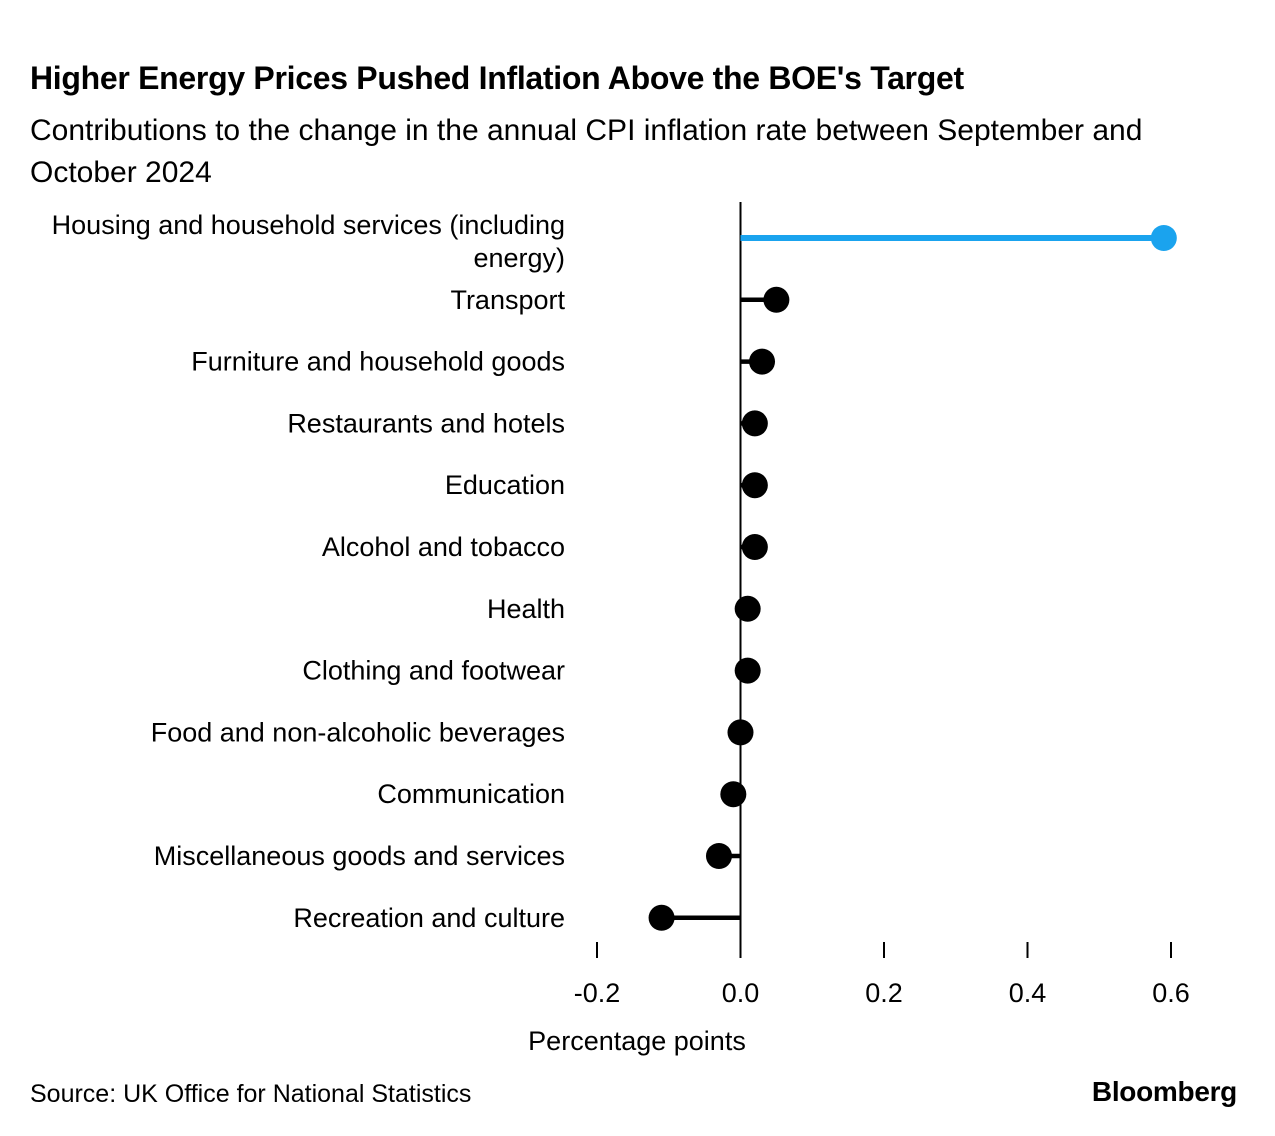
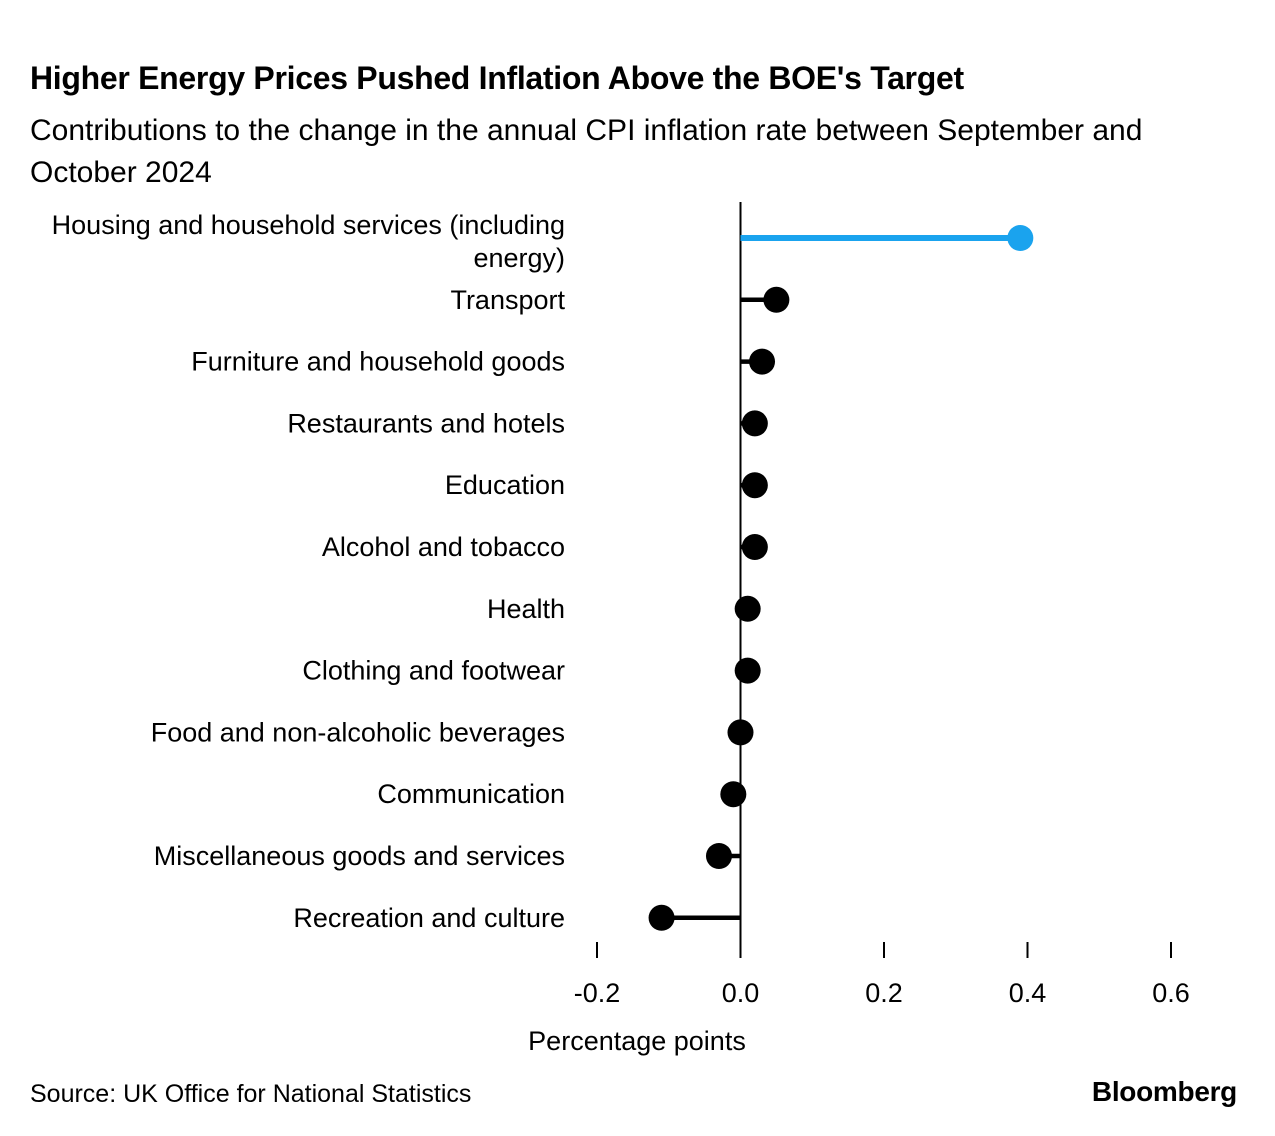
Housing and household services (including energy): 0.59 -> 0.39
